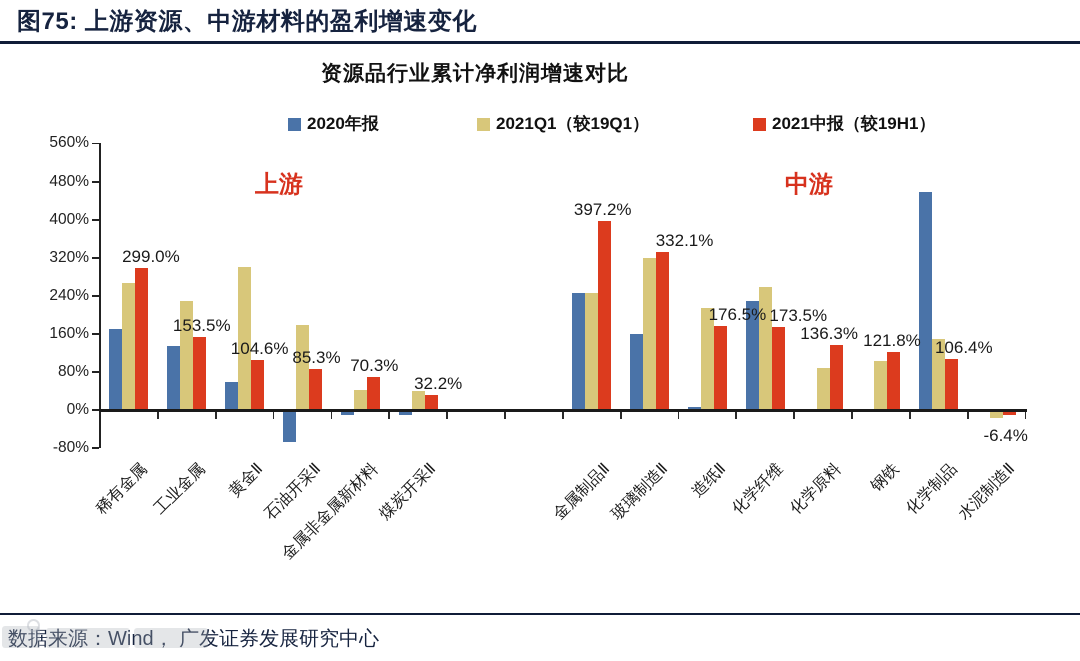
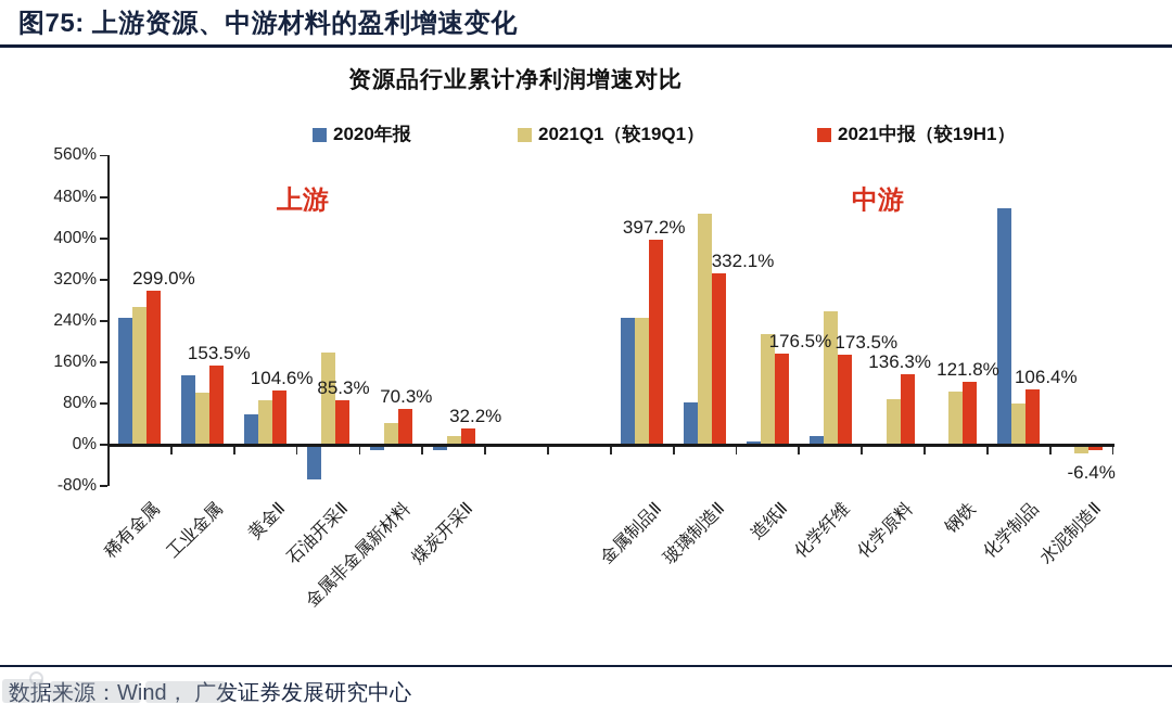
2020年报/稀有金属: 170% -> 250%
2021Q1（较19Q1）/工业金属: 230% -> 100%
2021Q1（较19Q1）/黄金Ⅱ: 300% -> 90%
2021Q1（较19Q1）/煤炭开采Ⅱ: 40% -> 20%
2020年报/玻璃制造Ⅱ: 160% -> 80%
2021Q1（较19Q1）/玻璃制造Ⅱ: 320% -> 450%
2020年报/化学纤维: 230% -> 20%
2021Q1（较19Q1）/化学制品: 150% -> 80%
